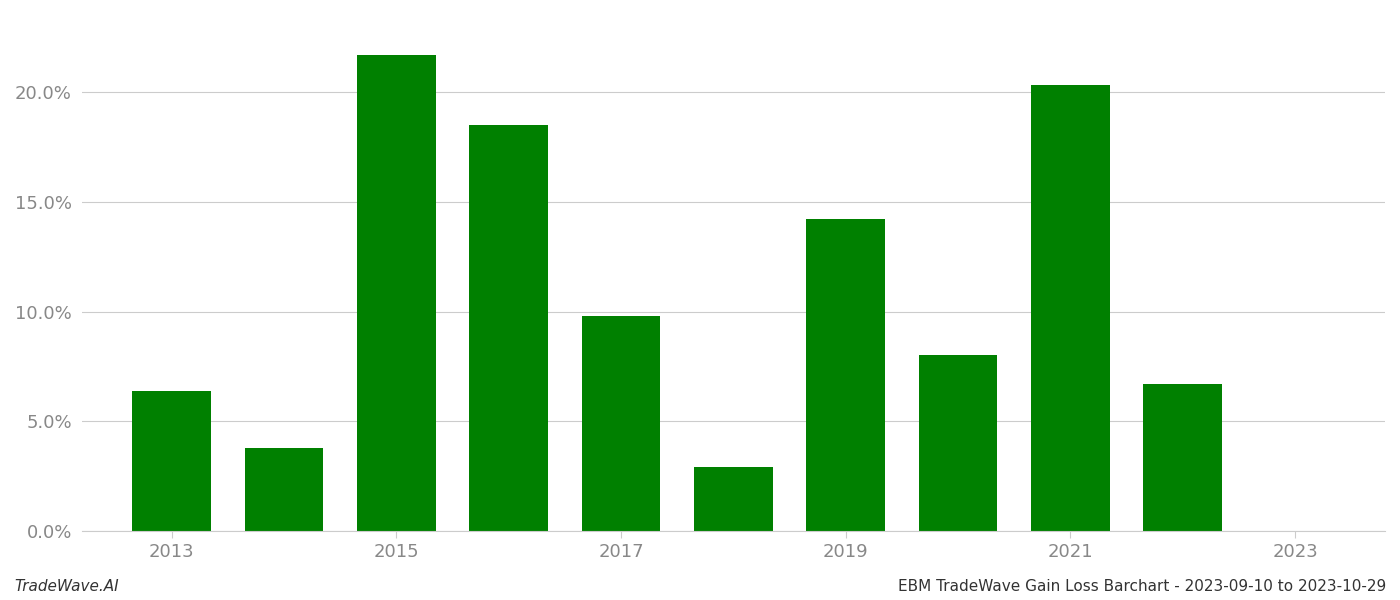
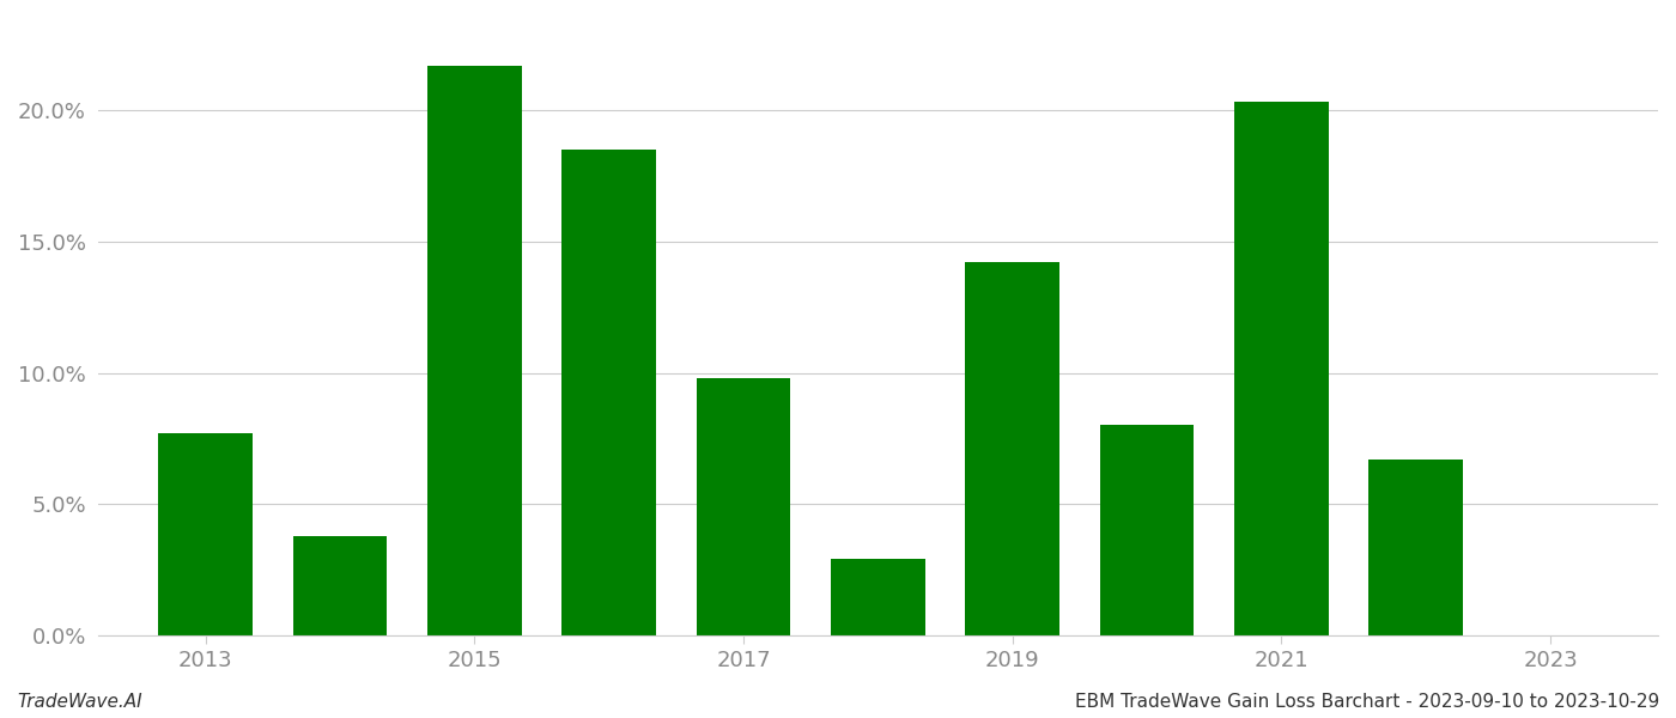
2013: 6.4% -> 7.7%
